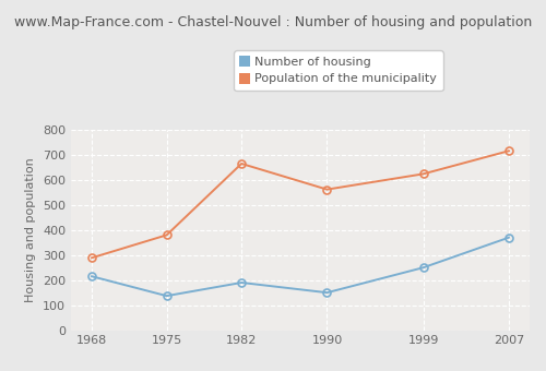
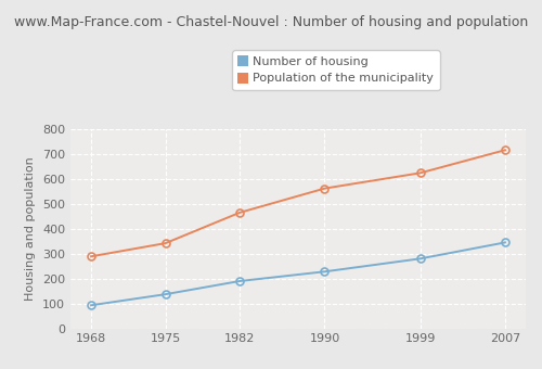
Number of housing/1968: 215 -> 93
Population of the municipality/1975: 380 -> 342
Population of the municipality/1982: 665 -> 465
Number of housing/1990: 150 -> 228
Number of housing/1999: 250 -> 280
Number of housing/2007: 370 -> 345
